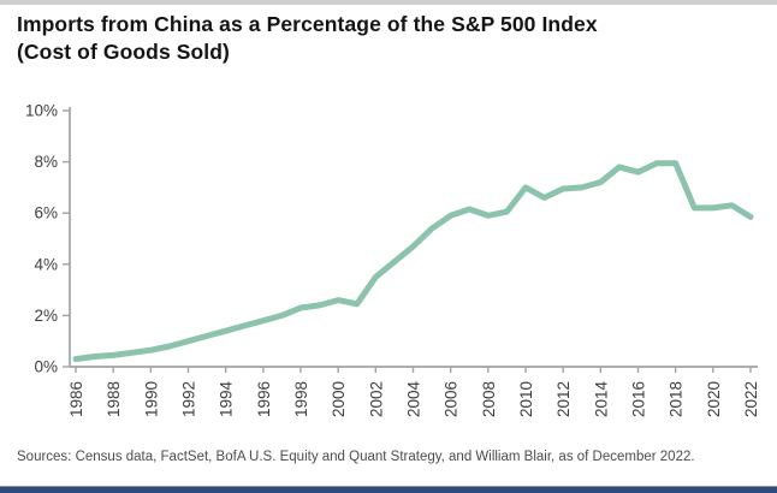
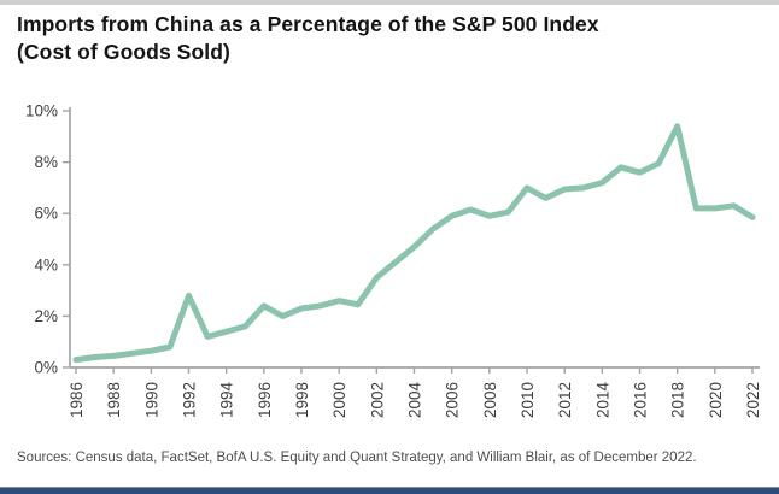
1992: 1.0% -> 2.8%
1996: 1.8% -> 2.4%
2018: 8.0% -> 9.4%
